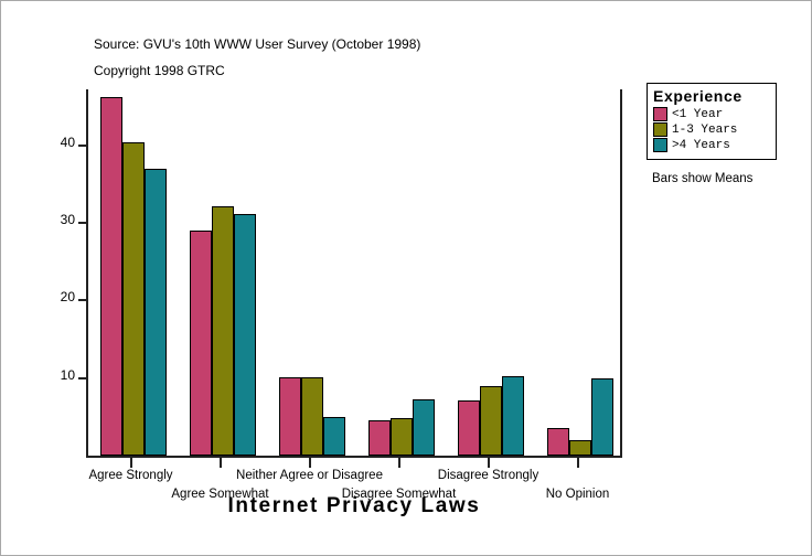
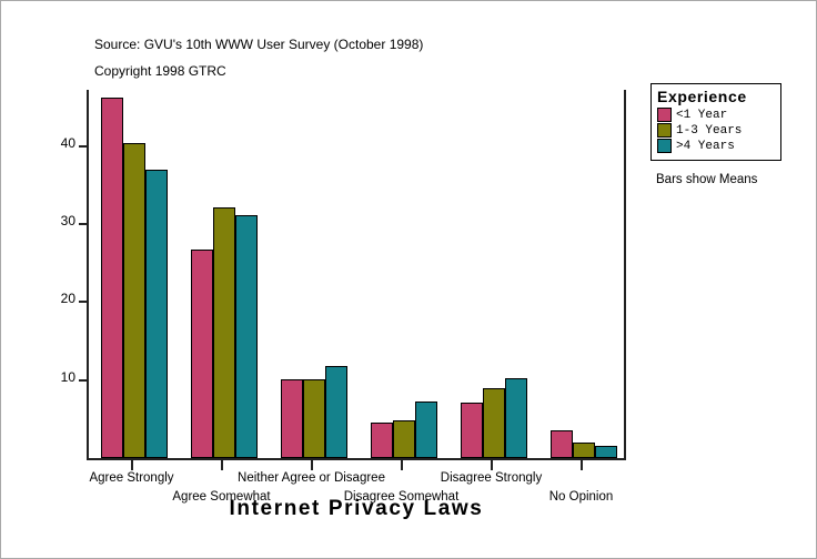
<1 Year/Agree Somewhat: 29 -> 27
>4 Years/Neither Agree or Disagree: 5 -> 12
>4 Years/No Opinion: 10 -> 2
